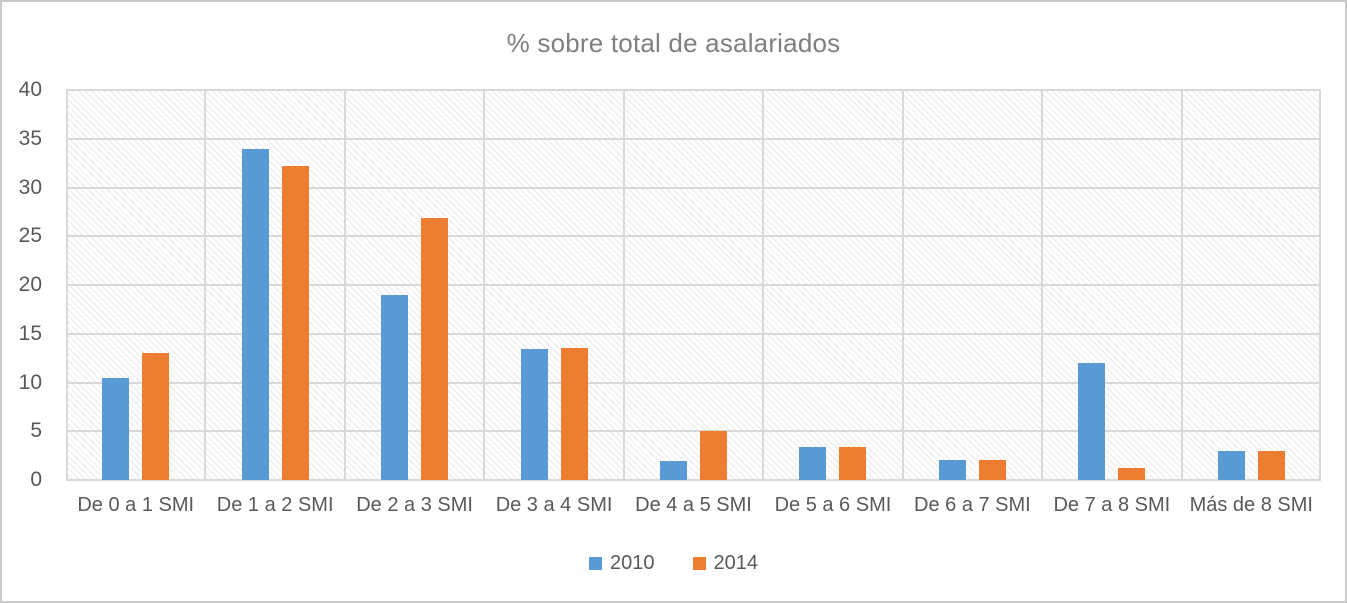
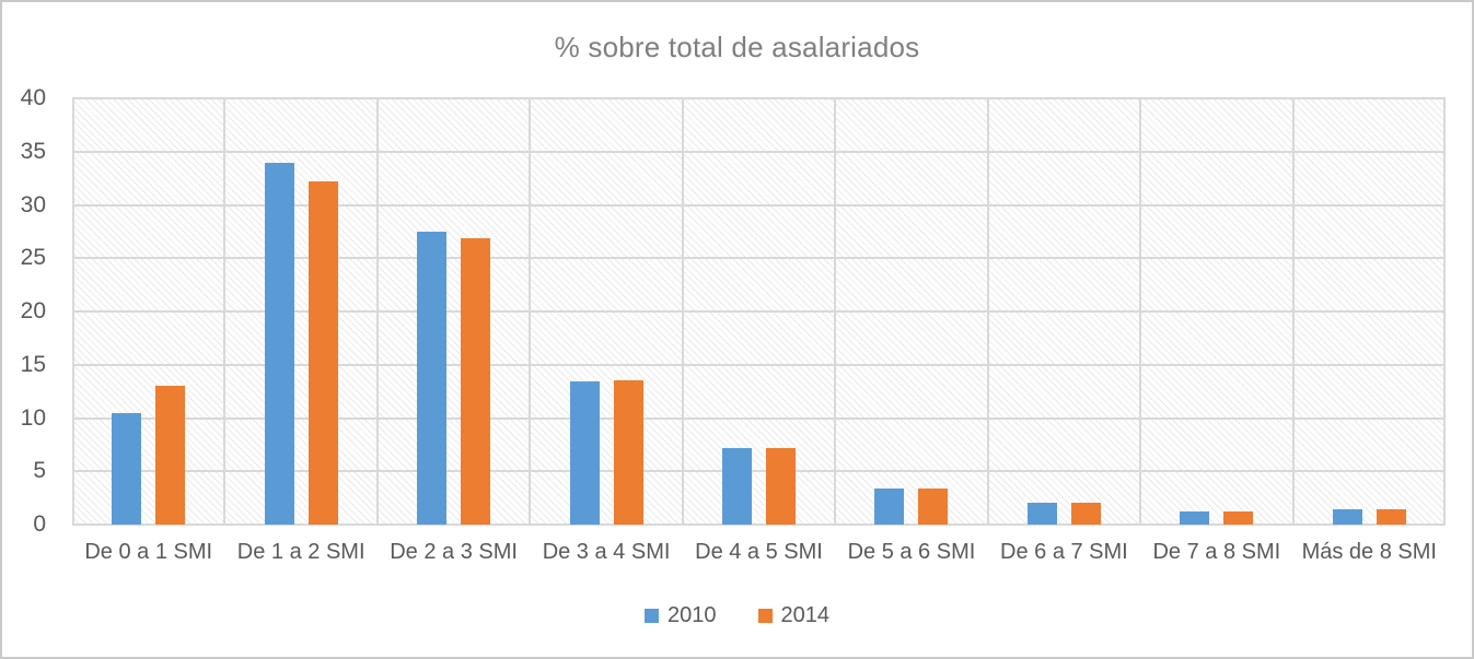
2010/De 2 a 3 SMI: 19 -> 28
2010/De 4 a 5 SMI: 2 -> 7
2014/De 4 a 5 SMI: 5 -> 7
2010/De 7 a 8 SMI: 12 -> 1
2010/Más de 8 SMI: 3 -> 1
2014/Más de 8 SMI: 3 -> 1
